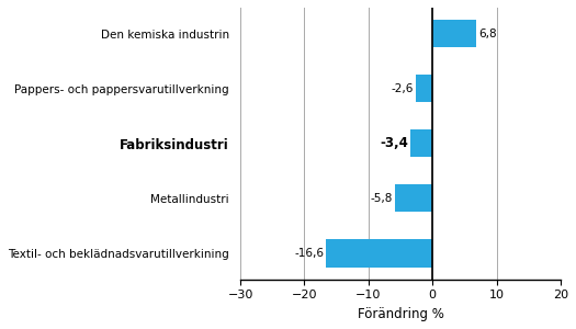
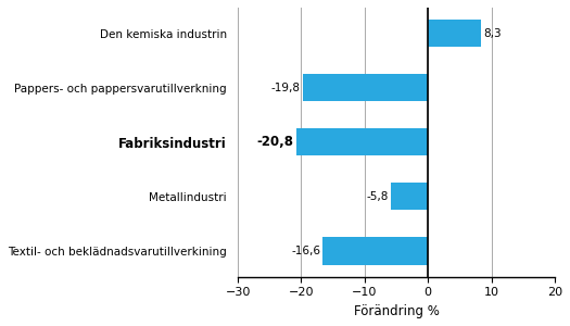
Den kemiska industrin: 6,8 -> 8,3
Pappers- och pappersvarutillverkning: -2,6 -> -19,8
Fabriksindustri: -3,4 -> -20,8
